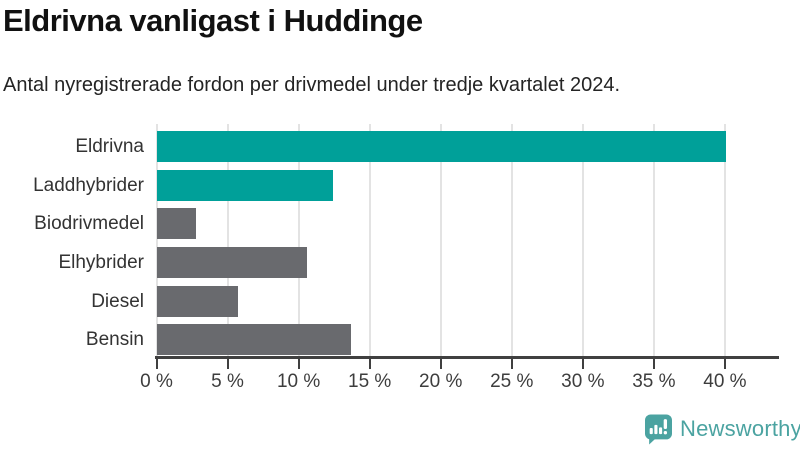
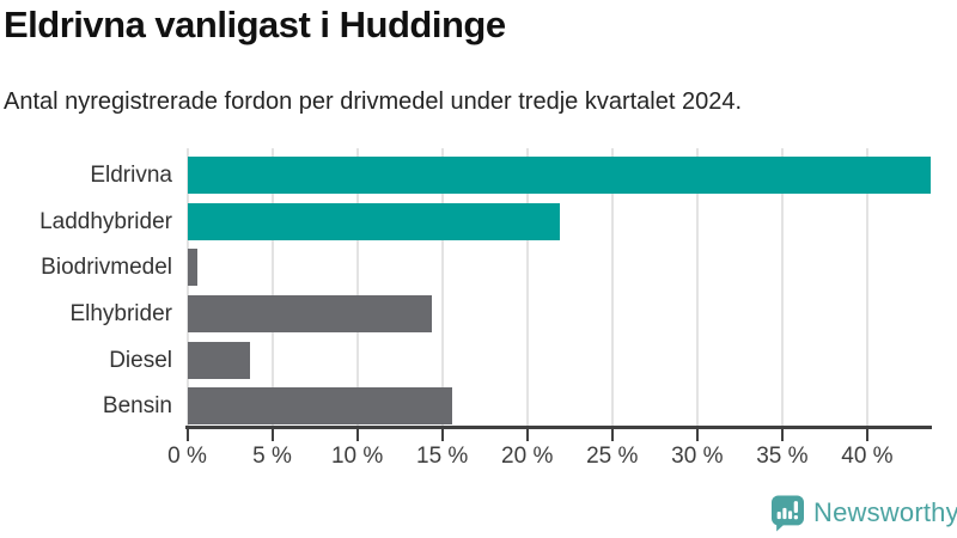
Eldrivna: 40.1% -> 43.7%
Laddhybrider: 12.4% -> 21.9%
Biodrivmedel: 2.8% -> 0.6%
Elhybrider: 10.6% -> 14.4%
Diesel: 5.7% -> 3.7%
Bensin: 13.7% -> 15.6%
